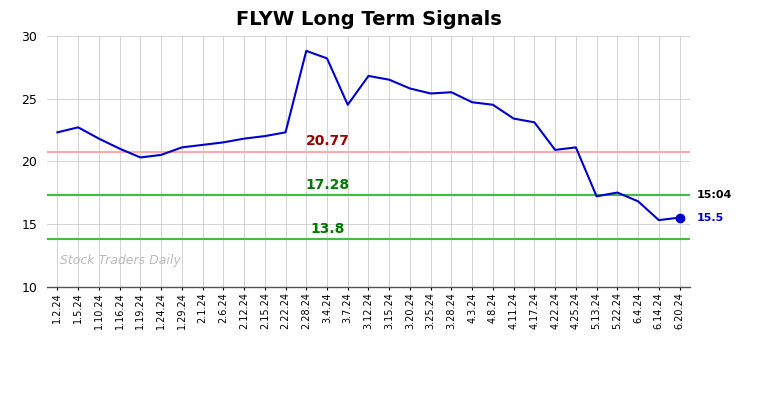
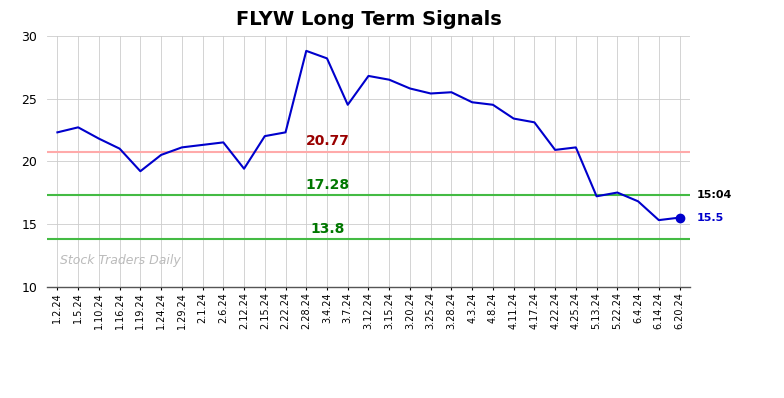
1.19.24: 20.3 -> 19.2
2.12.24: 21.8 -> 19.4
